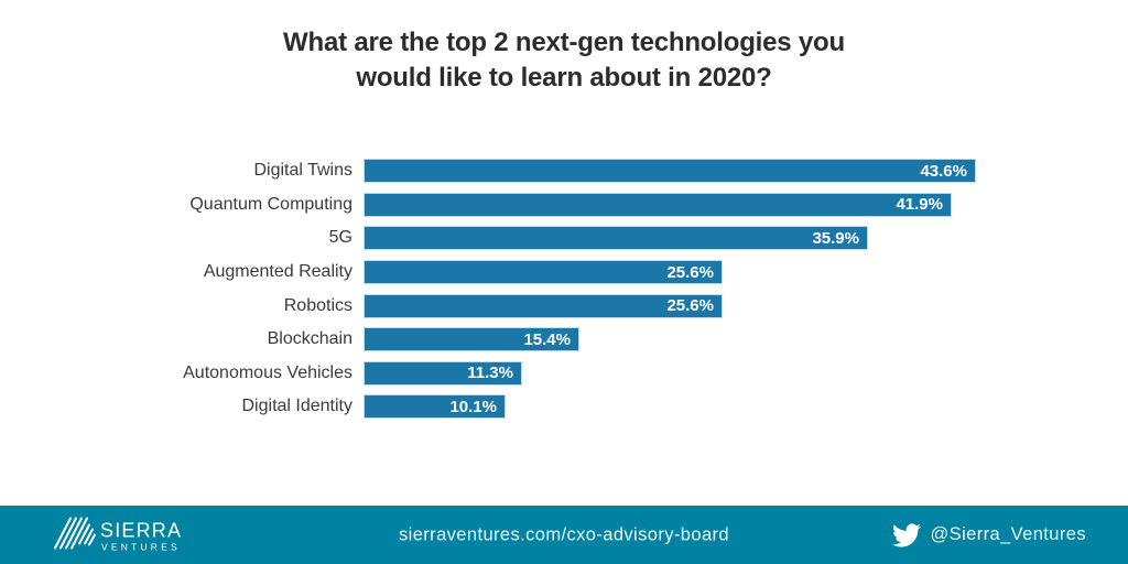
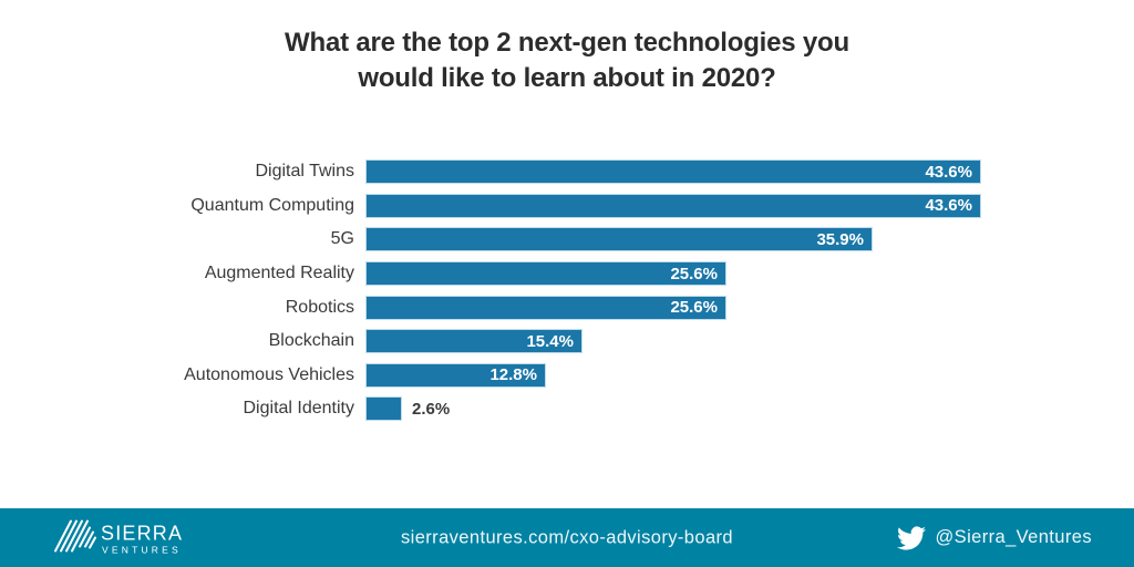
Quantum Computing: 41.9% -> 43.6%
Autonomous Vehicles: 11.3% -> 12.8%
Digital Identity: 10.1% -> 2.6%
